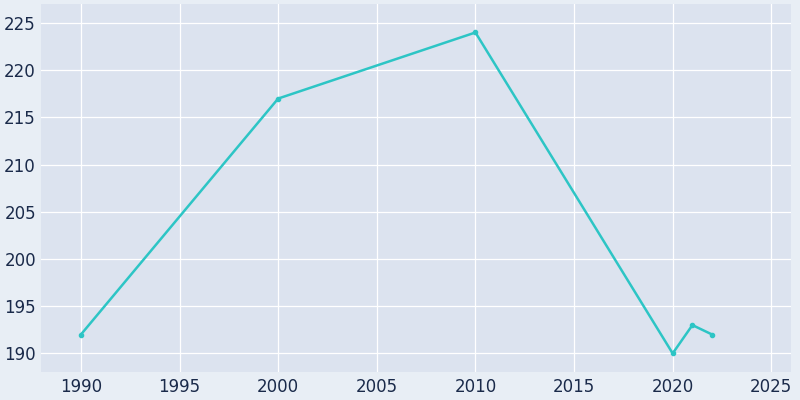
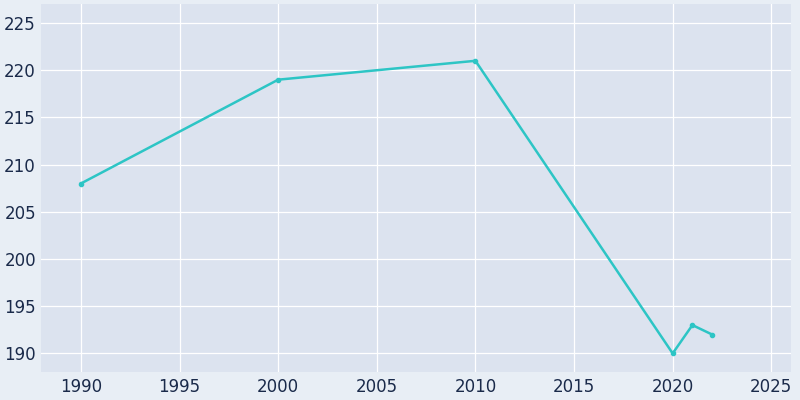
1990: 192 -> 208
2000: 217 -> 219
2010: 224 -> 221
